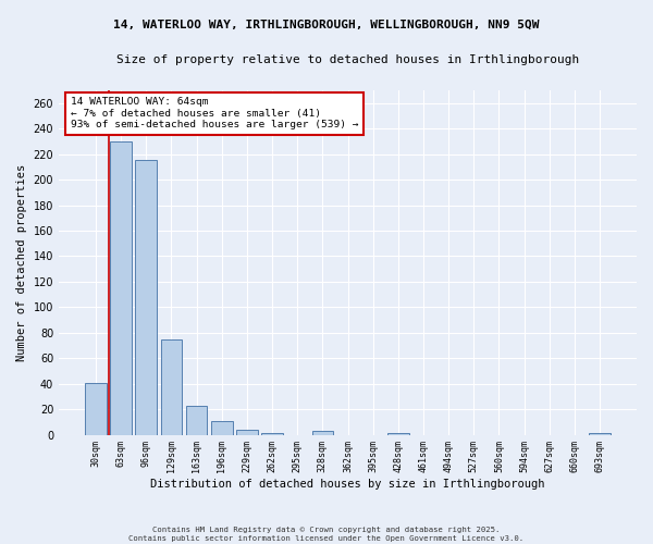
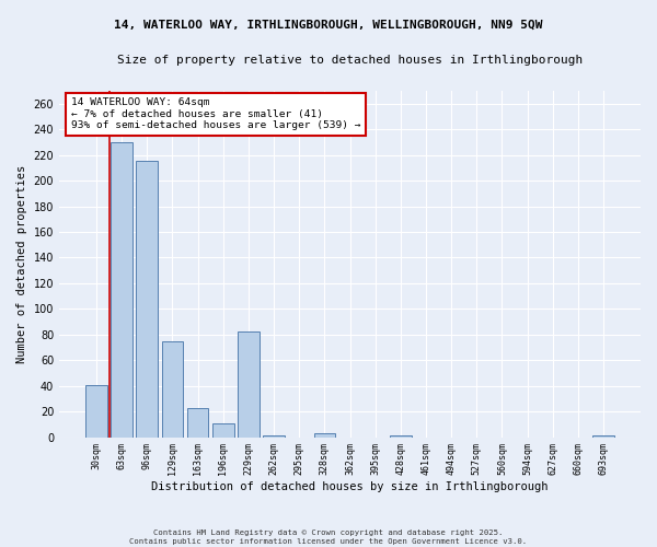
229sqm: 4 -> 82
